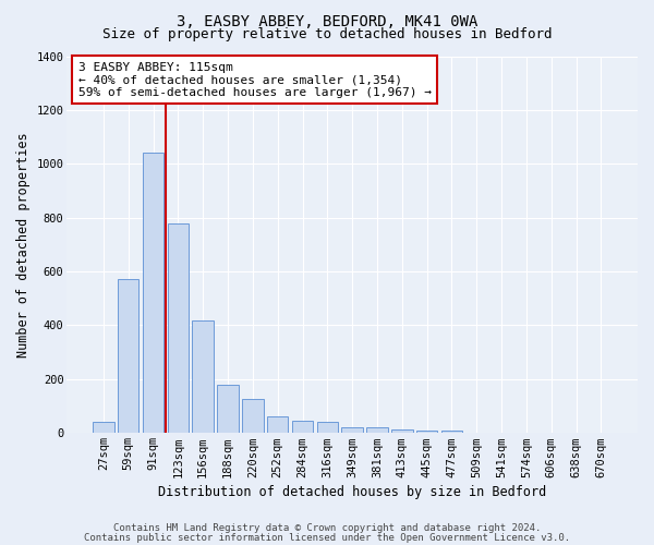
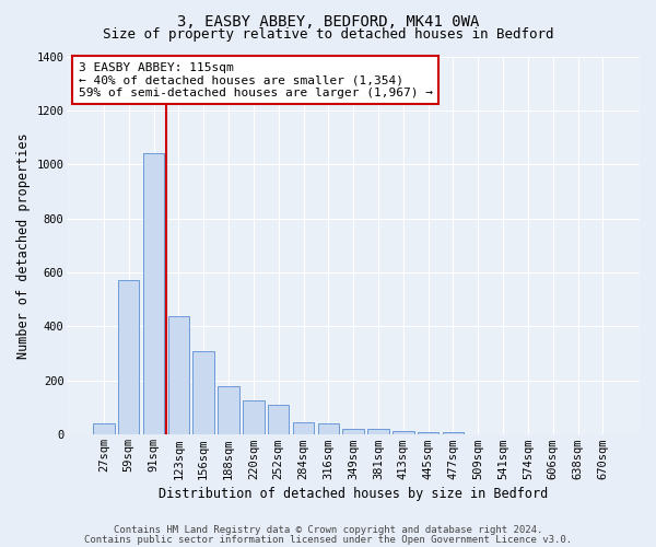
123sqm: 780 -> 440
156sqm: 420 -> 310
252sqm: 60 -> 110
